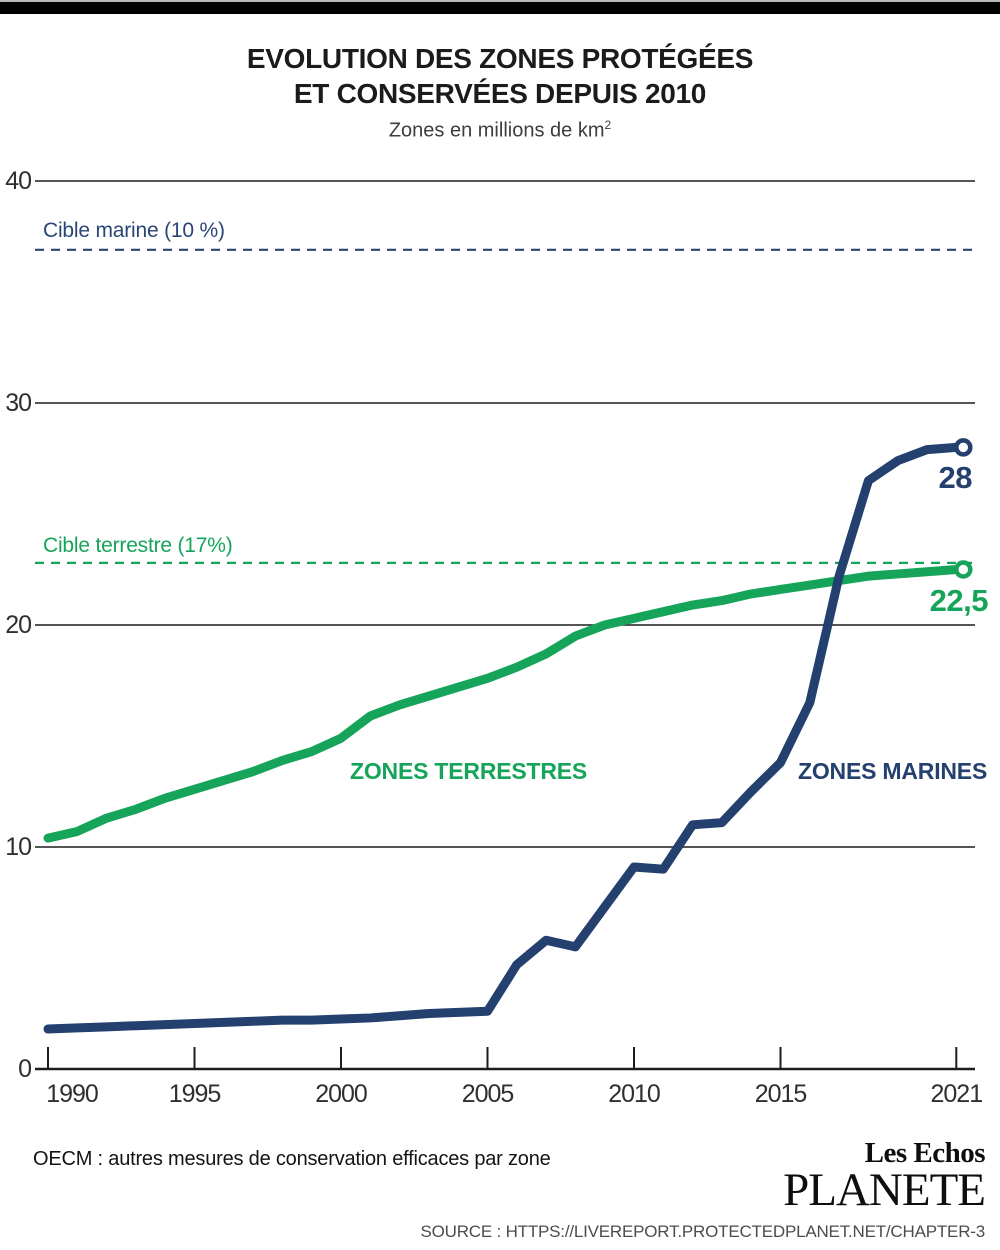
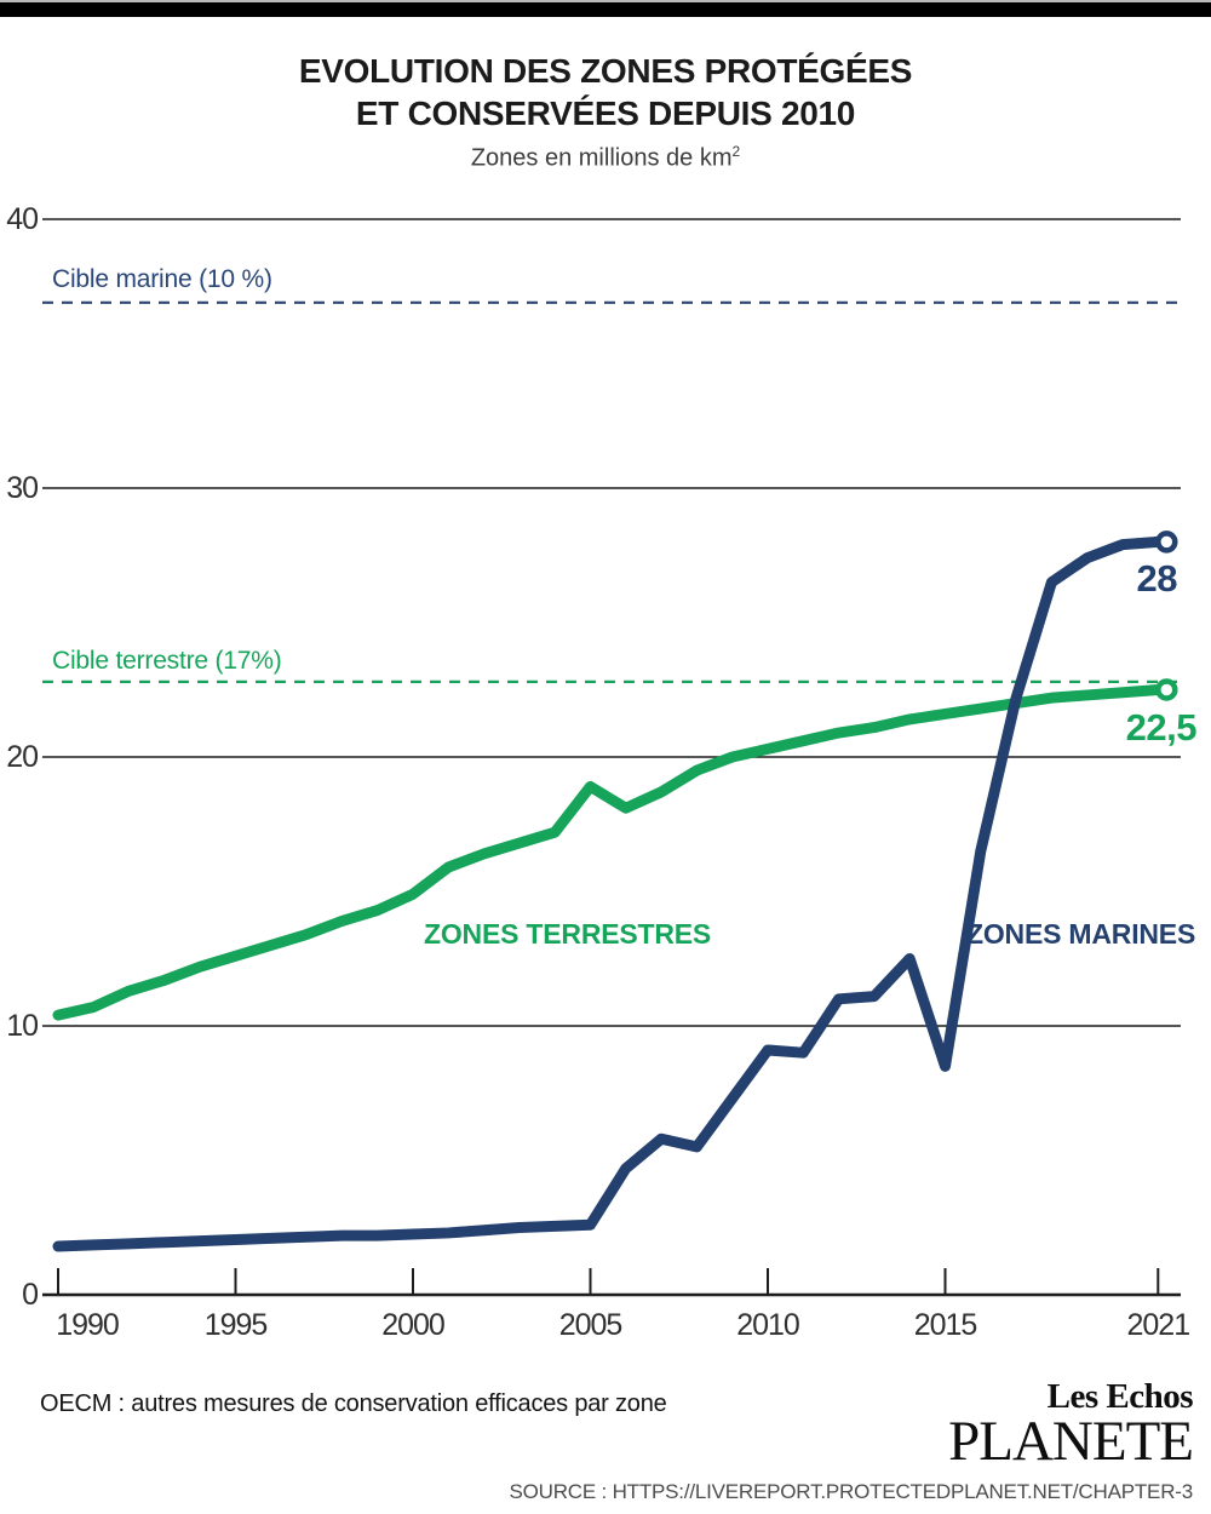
ZONES TERRESTRES/2005: 17.6 -> 18.9
ZONES MARINES/2015: 13.8 -> 8.5
